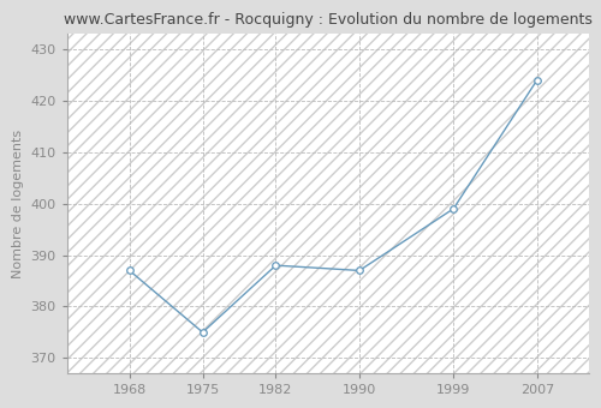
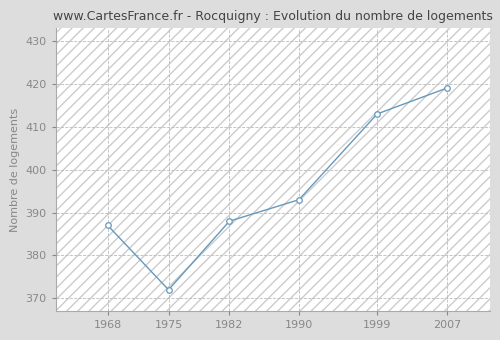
1975: 375 -> 372
1990: 387 -> 393
1999: 399 -> 413
2007: 424 -> 419
